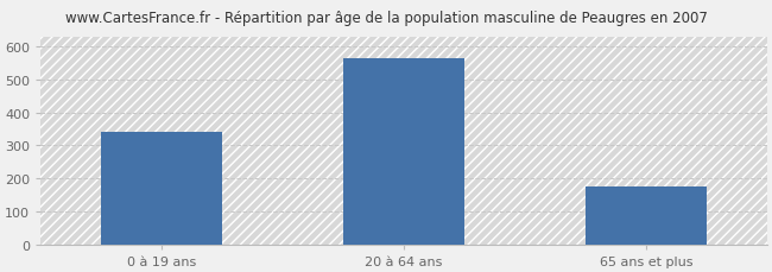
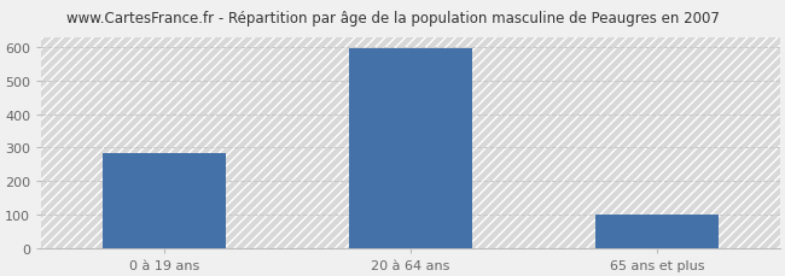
0 à 19 ans: 340 -> 285
20 à 64 ans: 565 -> 595
65 ans et plus: 175 -> 100
